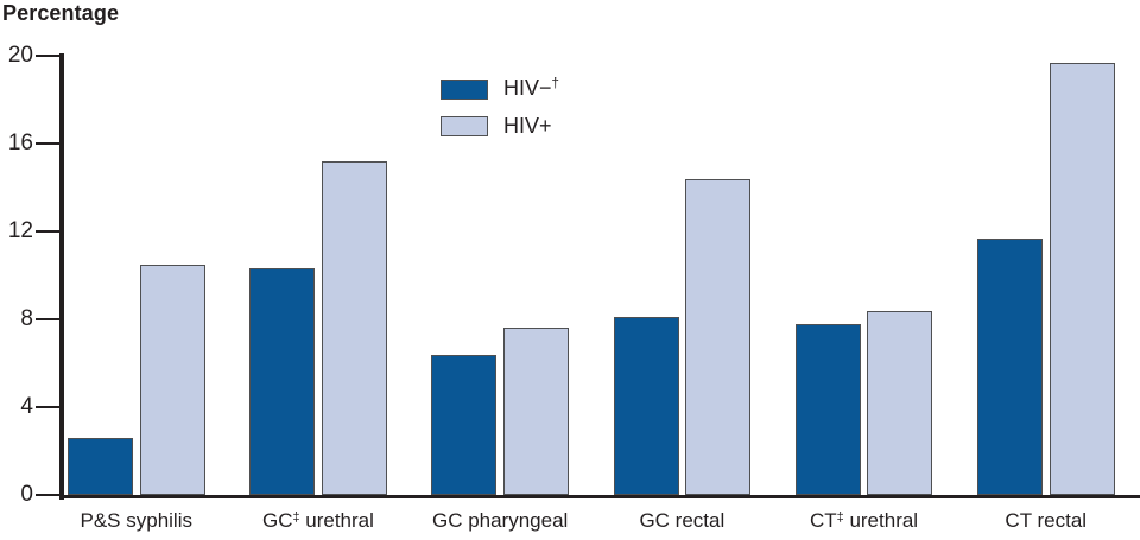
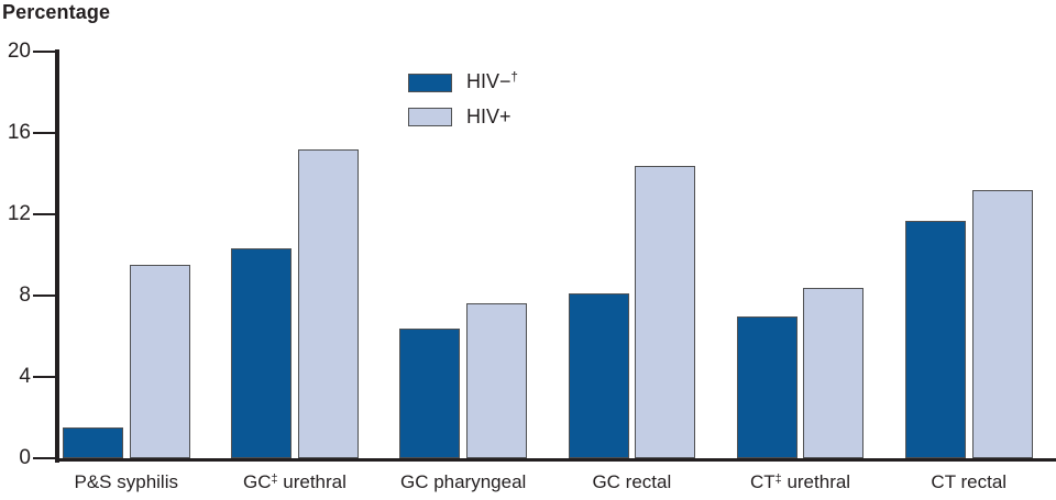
HIV−†/P&S syphilis: 2.6 -> 1.5
HIV+/P&S syphilis: 10.5 -> 9.5
HIV−†/CT‡ urethral: 7.8 -> 7.0
HIV+/CT rectal: 19.7 -> 13.2
